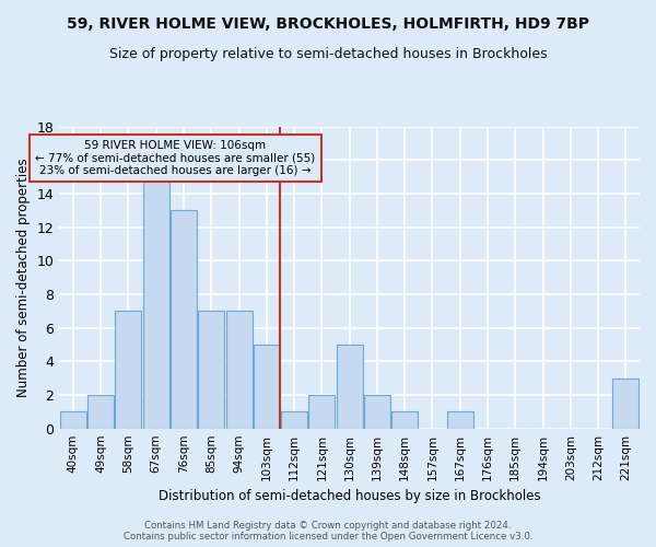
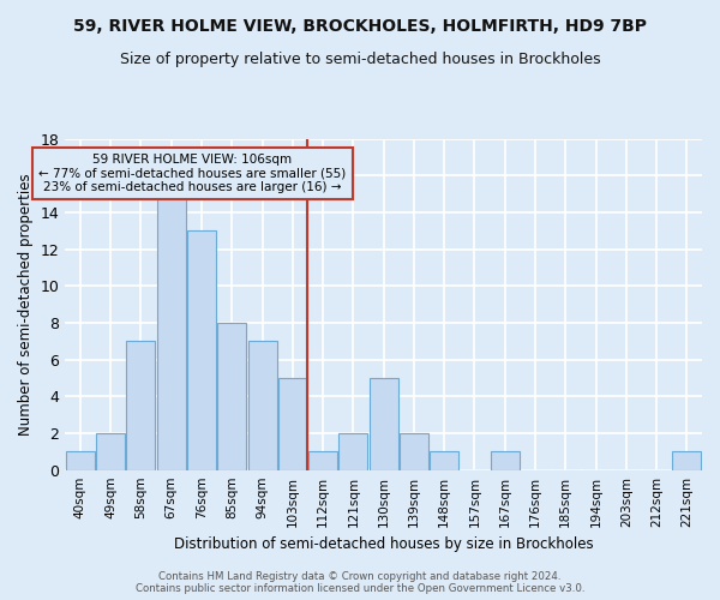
85sqm: 7 -> 8
221sqm: 3 -> 1
